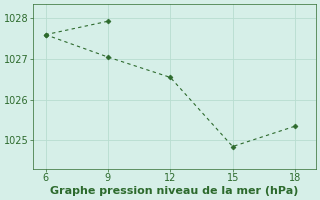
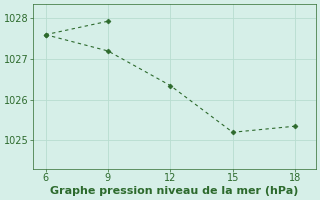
9: 1027.05 -> 1027.20
12: 1026.55 -> 1026.35
15: 1024.85 -> 1025.20
